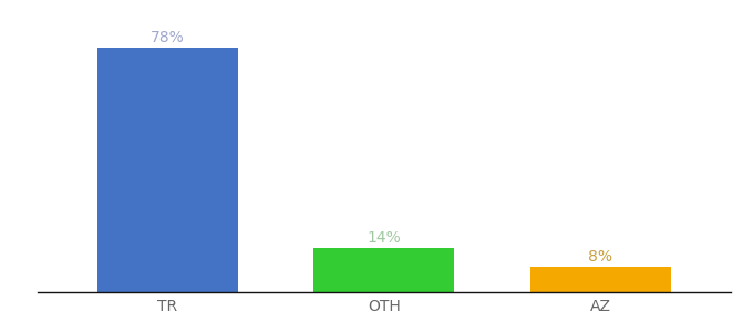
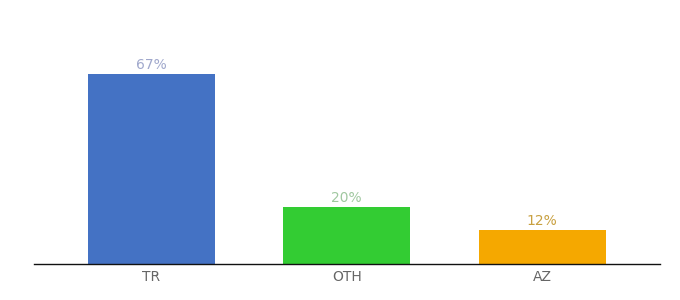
TR: 78% -> 67%
OTH: 14% -> 20%
AZ: 8% -> 12%
